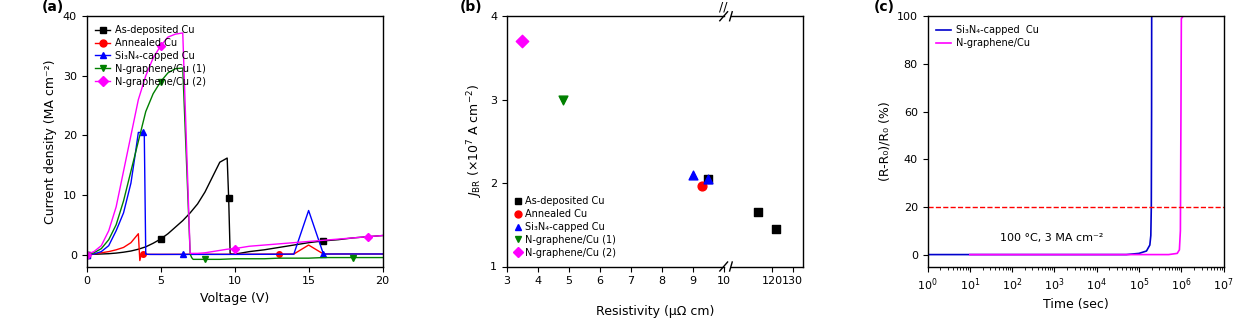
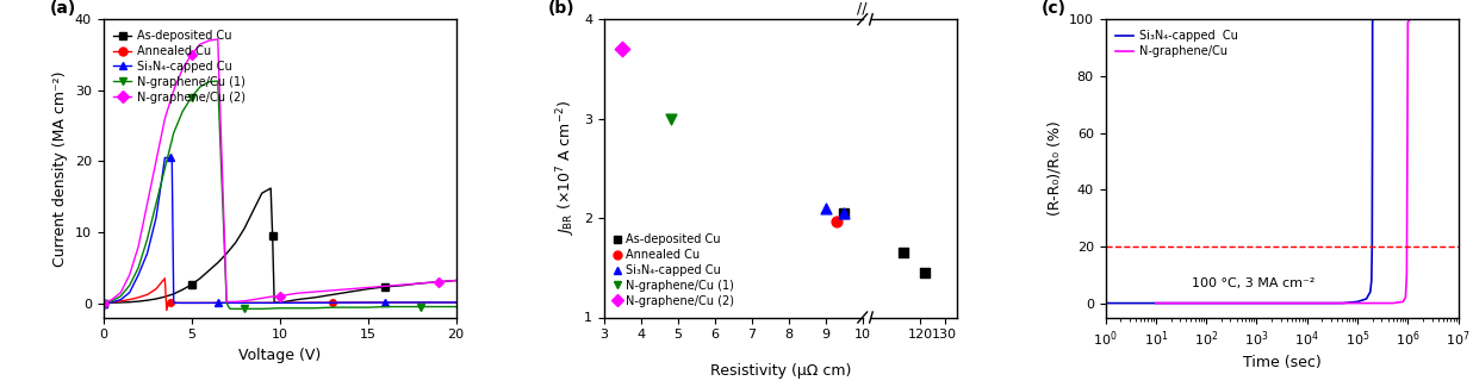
Annealed Cu/15: 1.6 -> 0.1
Si₃N₄-capped Cu/15: 7.4 -> 0.1
